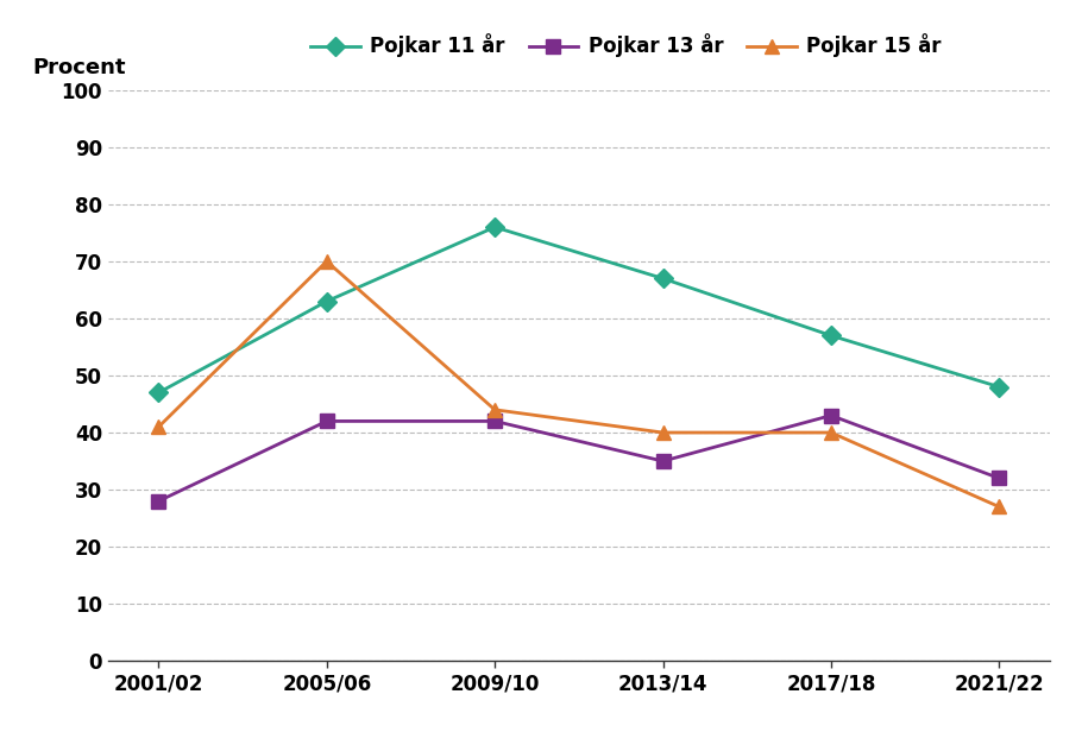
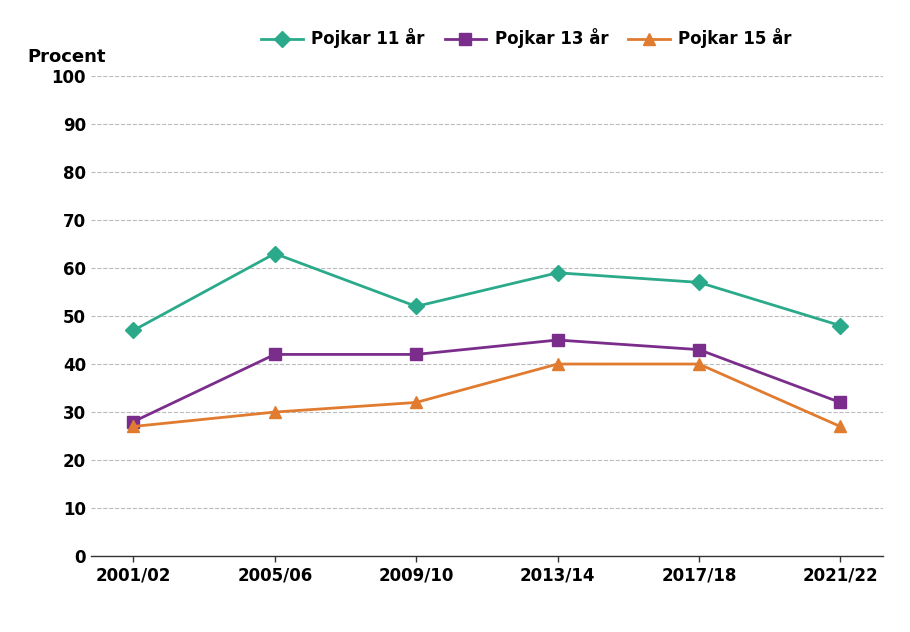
Pojkar 15 år/2001/02: 41 -> 27
Pojkar 15 år/2005/06: 70 -> 30
Pojkar 11 år/2009/10: 76 -> 52
Pojkar 15 år/2009/10: 44 -> 32
Pojkar 11 år/2013/14: 67 -> 59
Pojkar 13 år/2013/14: 35 -> 45
